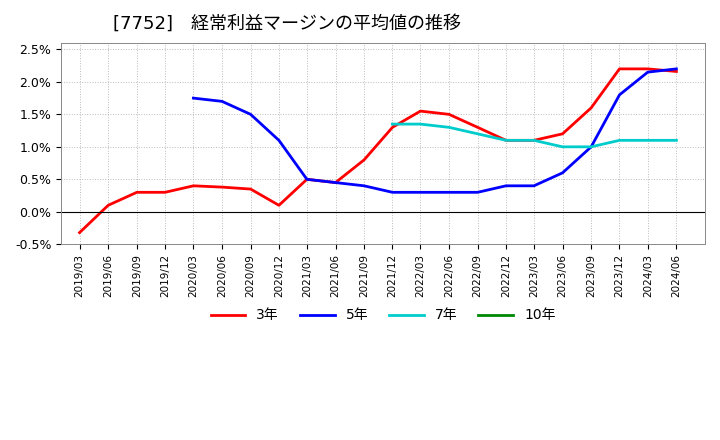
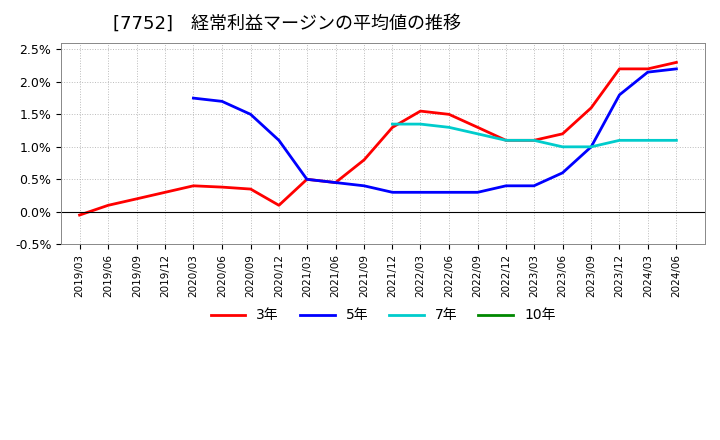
3年/2019/03: -0.32% -> -0.05%
3年/2019/09: 0.30% -> 0.20%
3年/2024/06: 2.16% -> 2.30%
